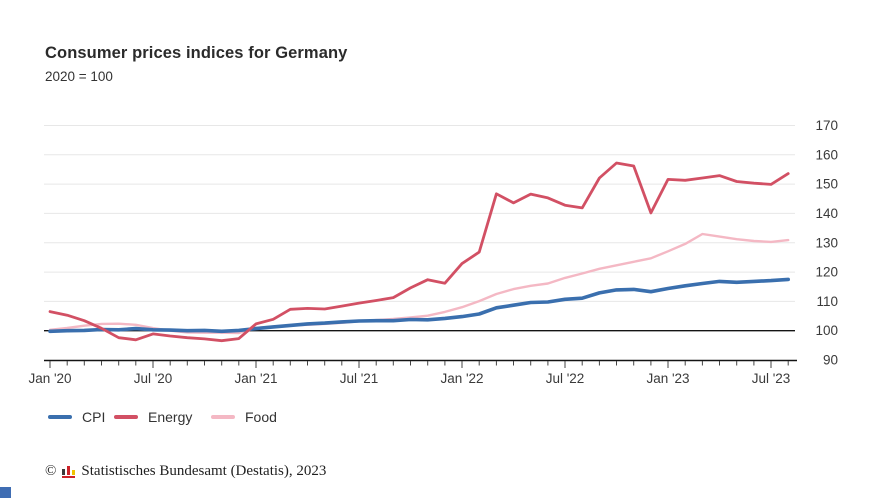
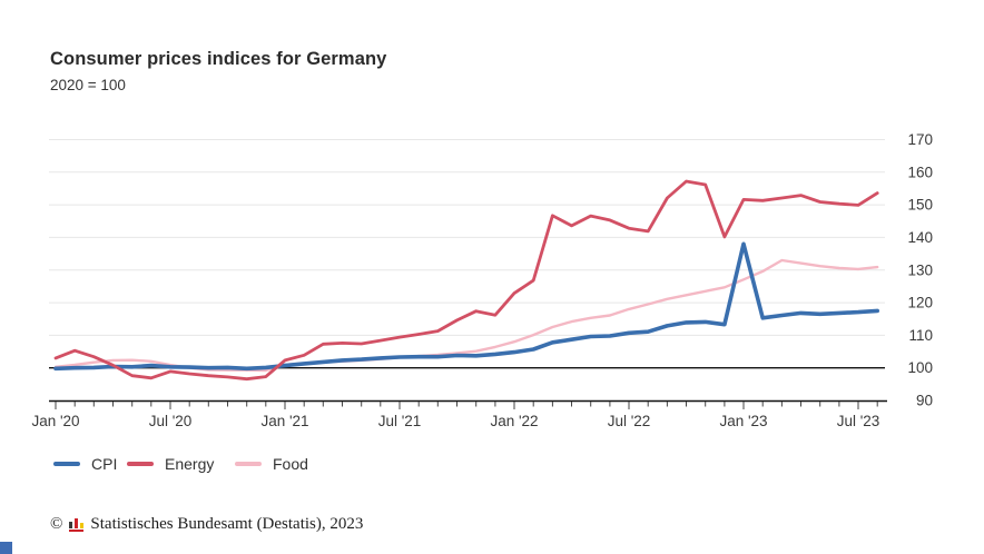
Energy/Jan '20: 106 -> 103
CPI/Jan '23: 114 -> 138
